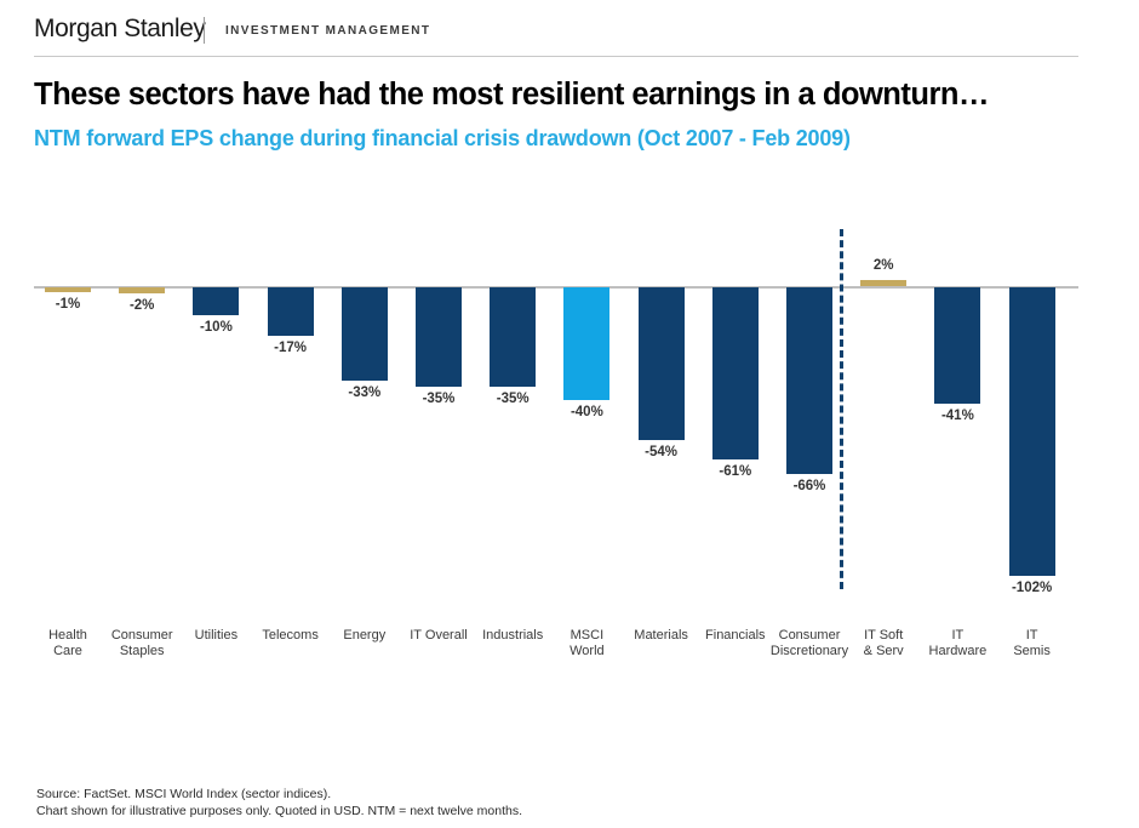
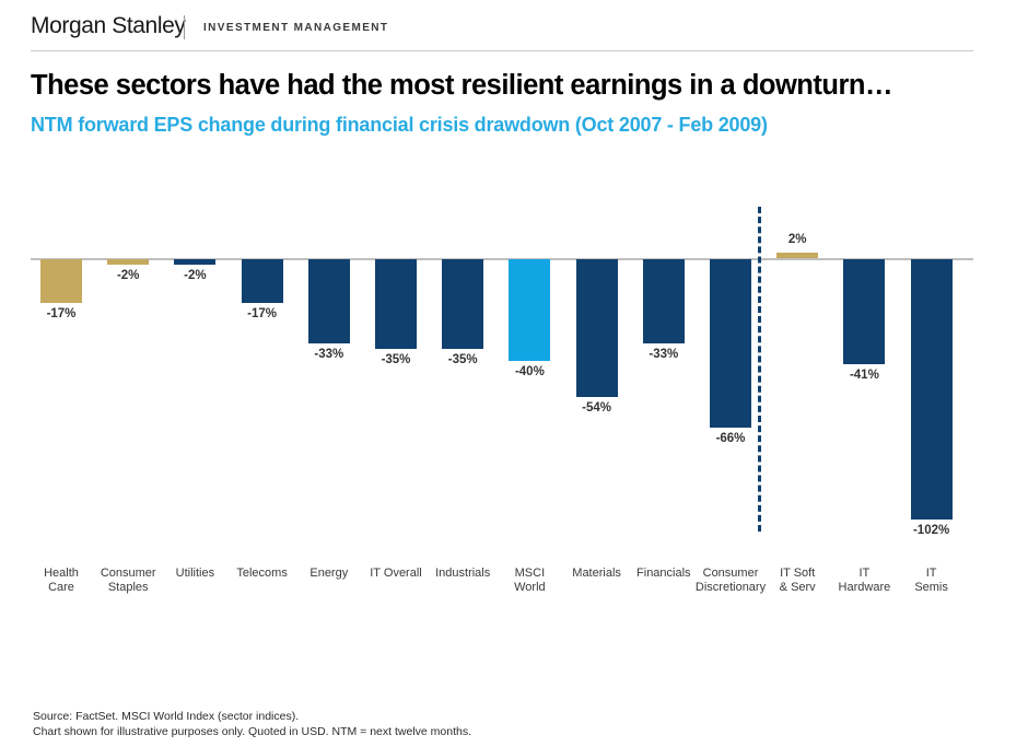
Health Care: -1% -> -17%
Utilities: -10% -> -2%
Financials: -61% -> -33%
